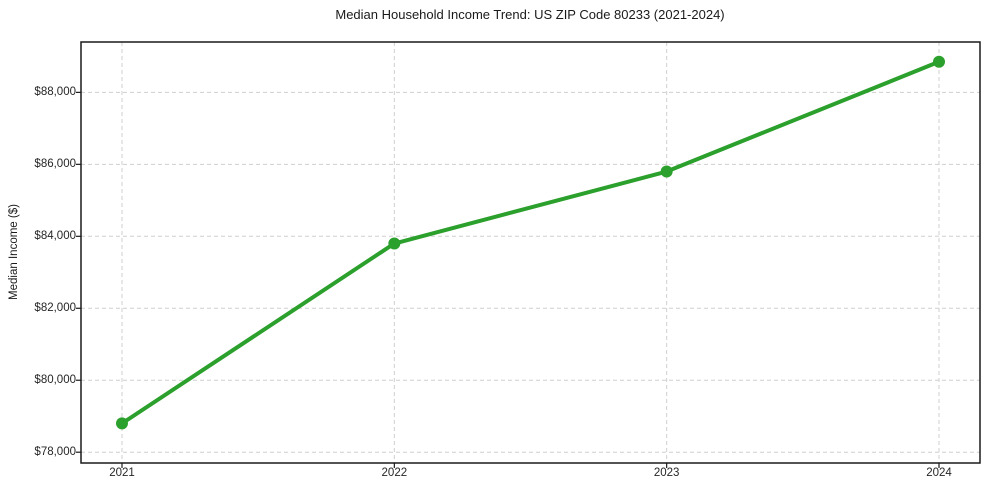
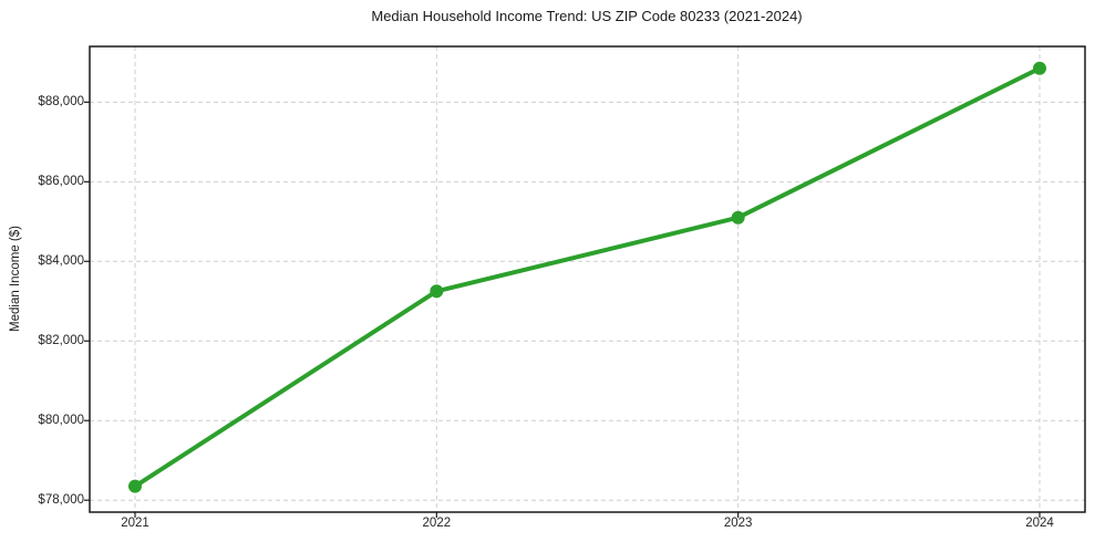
2021: $78800 -> $78400
2022: $83800 -> $83200
2023: $85800 -> $85100
